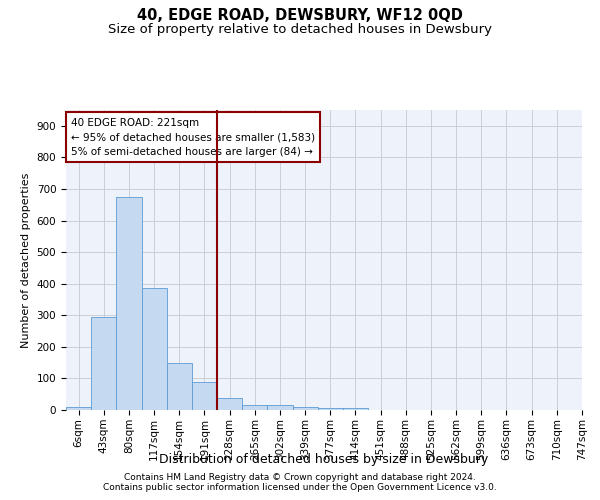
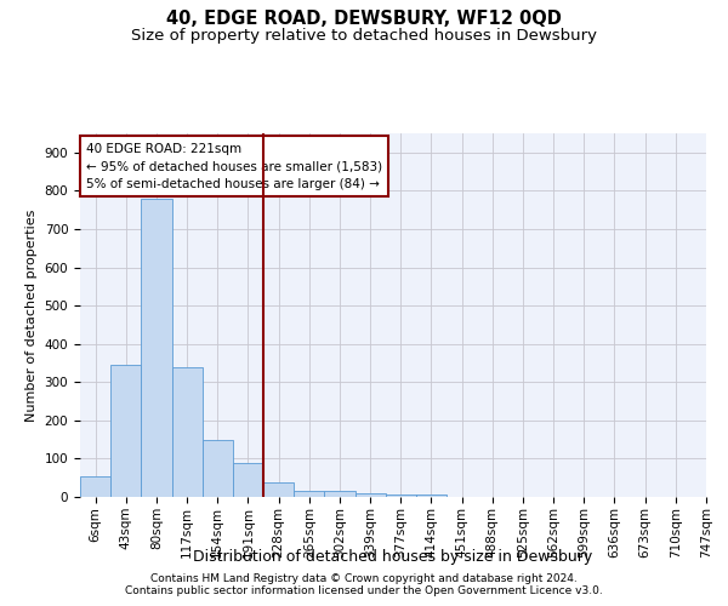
6sqm: 10 -> 55
43sqm: 295 -> 345
80sqm: 675 -> 780
117sqm: 385 -> 340
